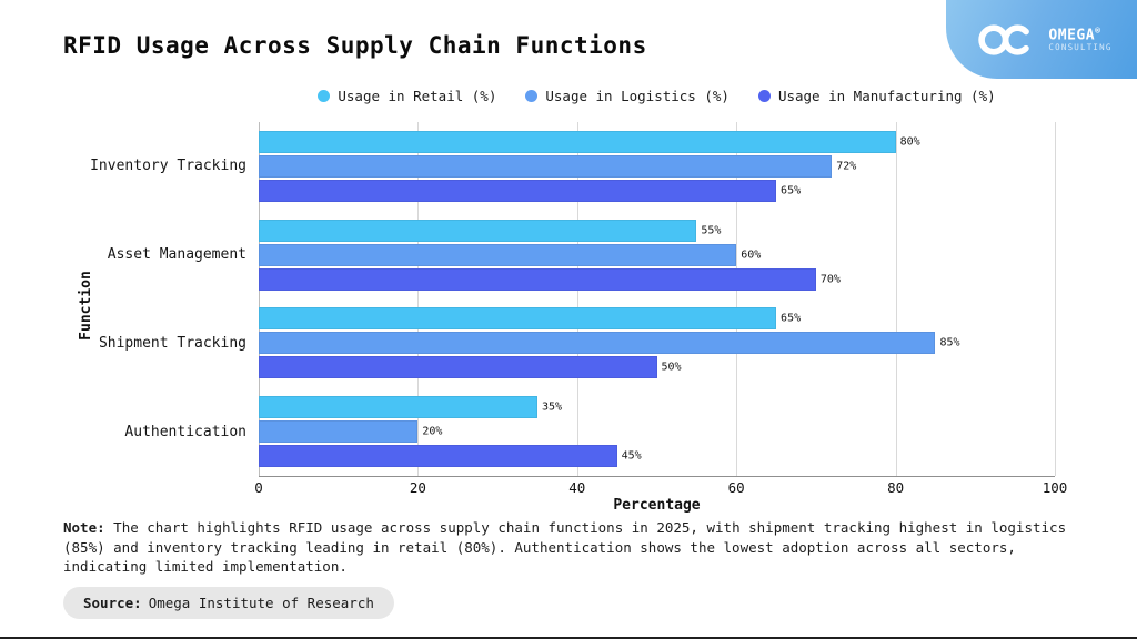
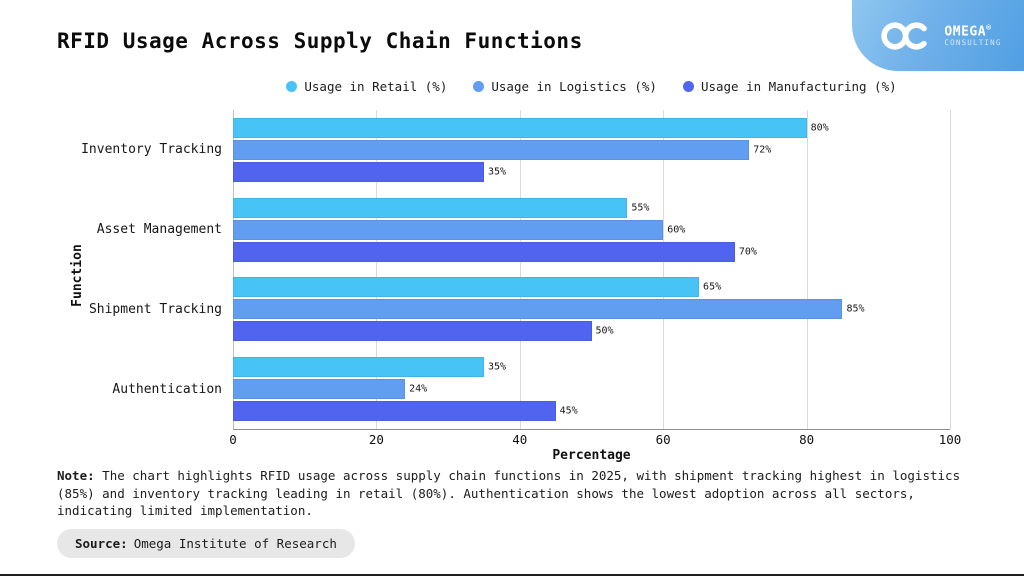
Usage in Manufacturing (%)/Inventory Tracking: 65% -> 35%
Usage in Logistics (%)/Authentication: 20% -> 24%
